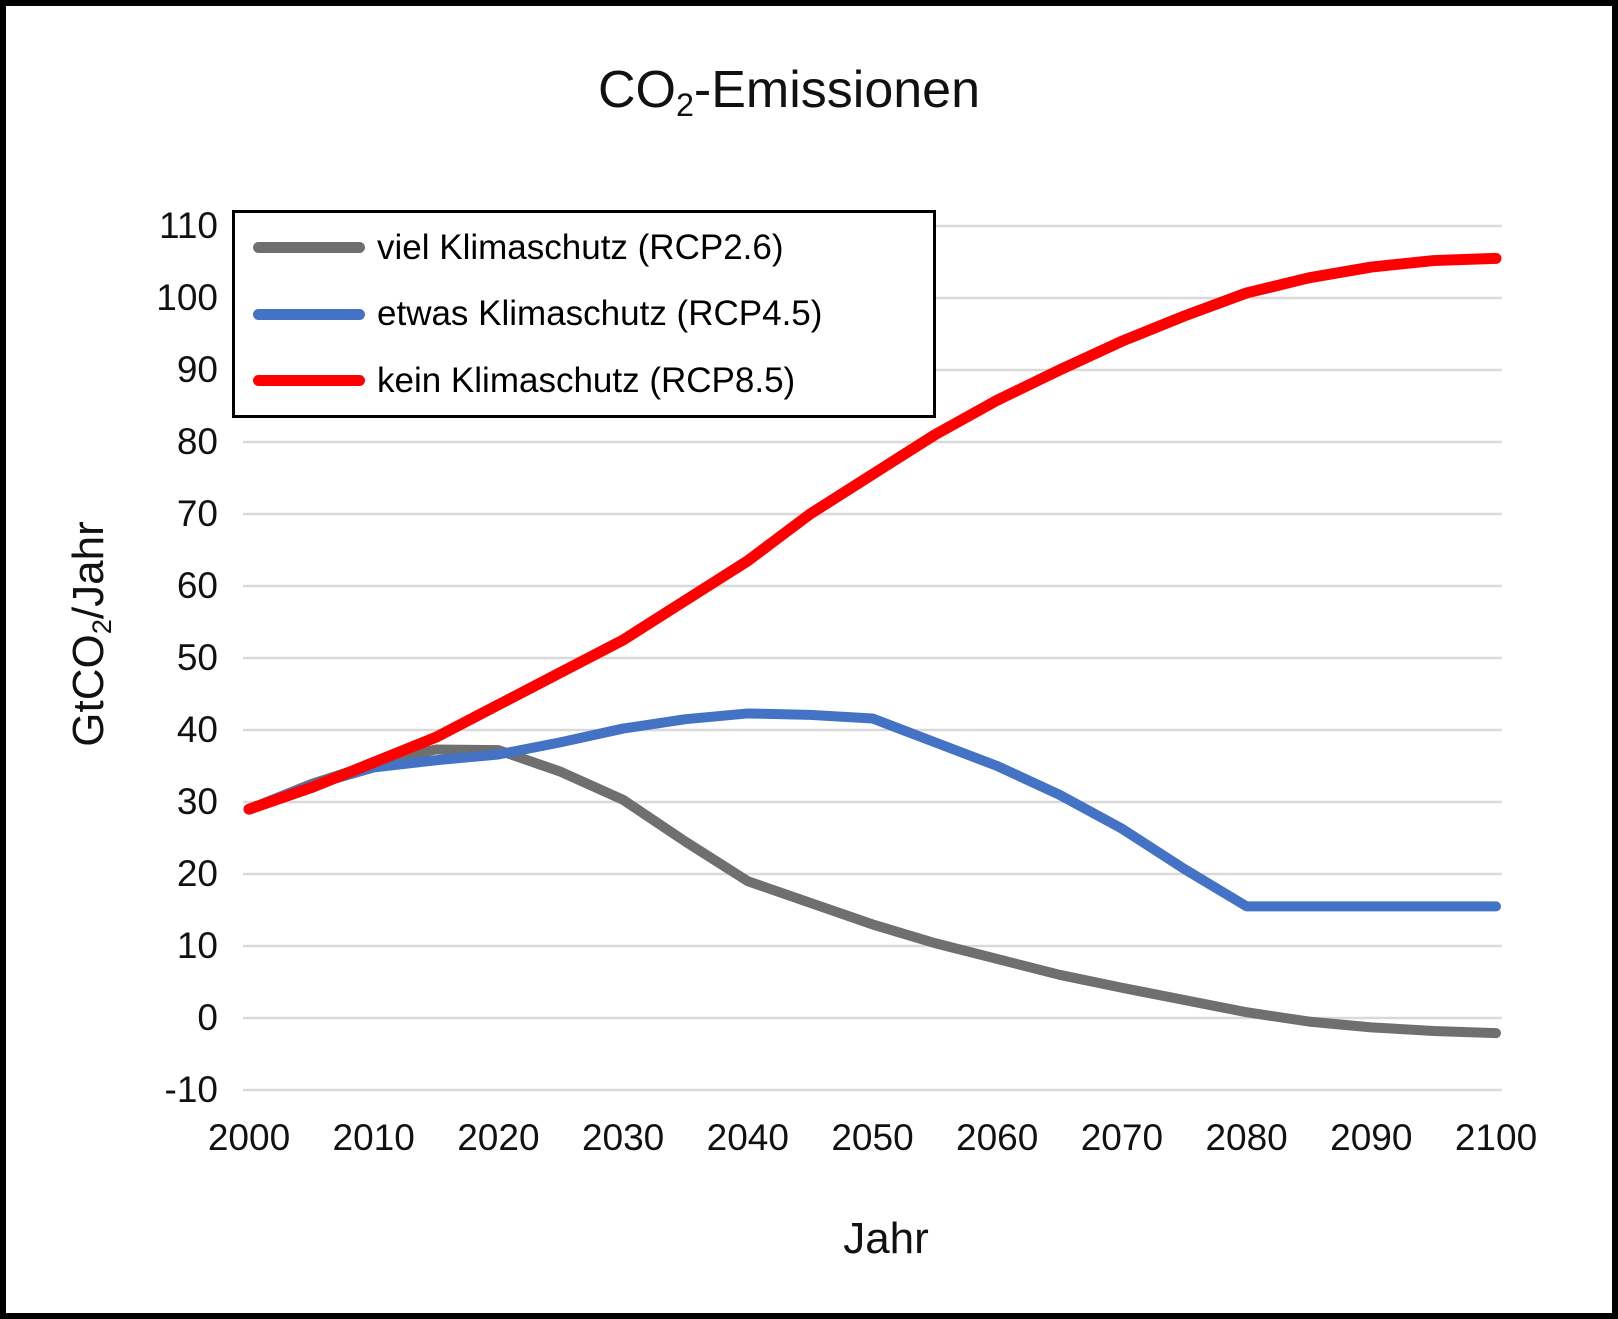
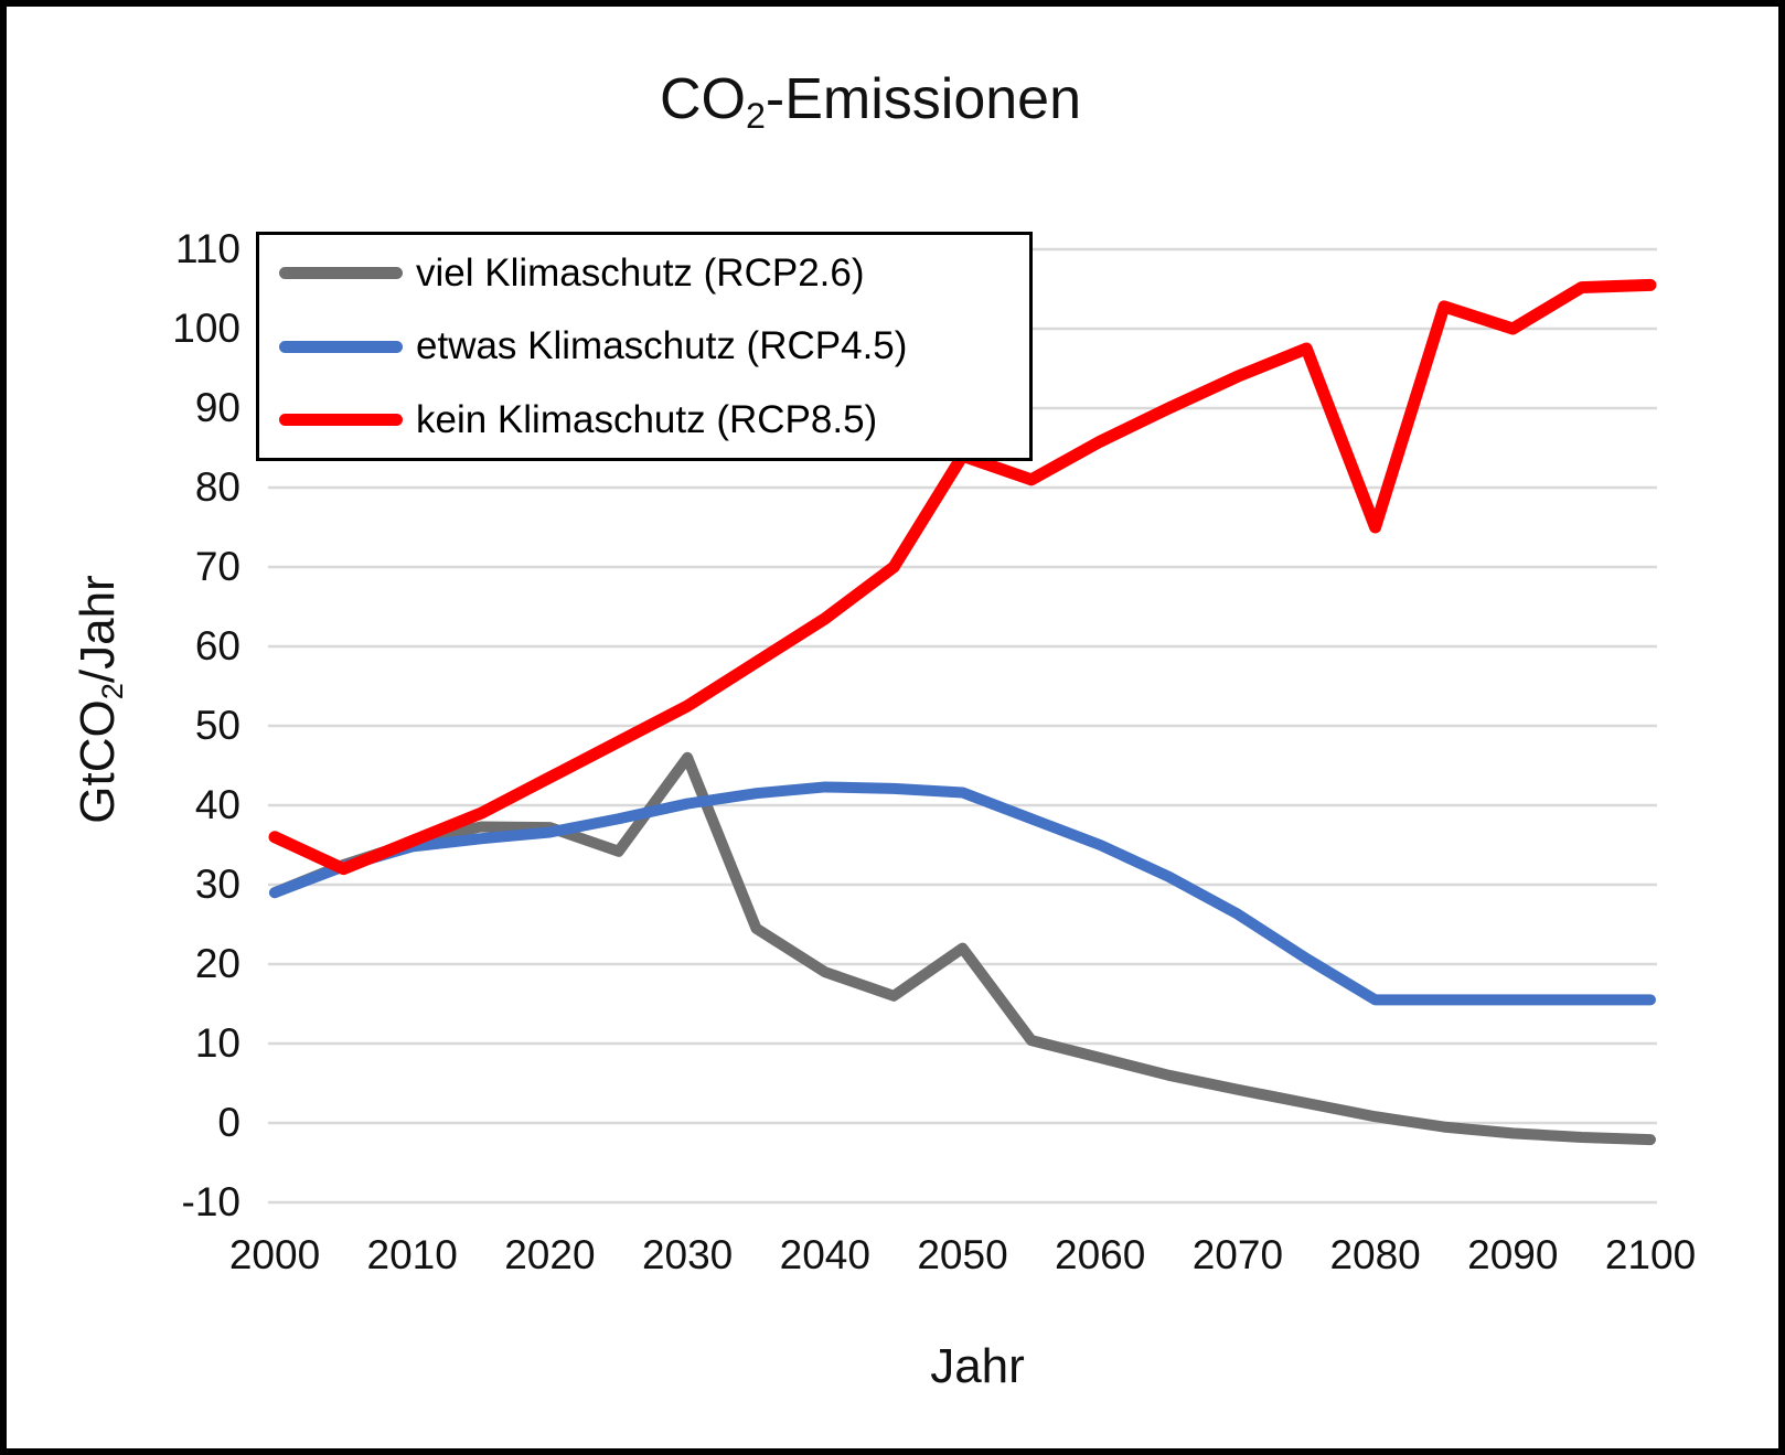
kein Klimaschutz (RCP8.5)/2000: 29 -> 36
viel Klimaschutz (RCP2.6)/2030: 30 -> 46
viel Klimaschutz (RCP2.6)/2050: 13 -> 22
kein Klimaschutz (RCP8.5)/2050: 76 -> 84
kein Klimaschutz (RCP8.5)/2080: 101 -> 75
kein Klimaschutz (RCP8.5)/2090: 104 -> 100
